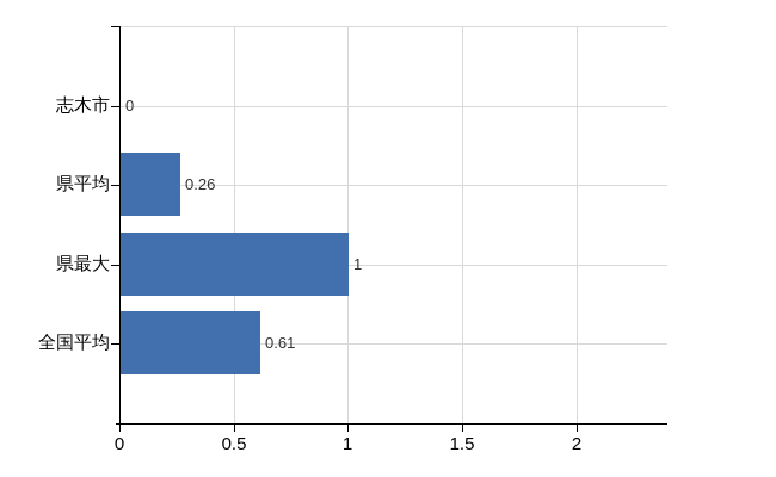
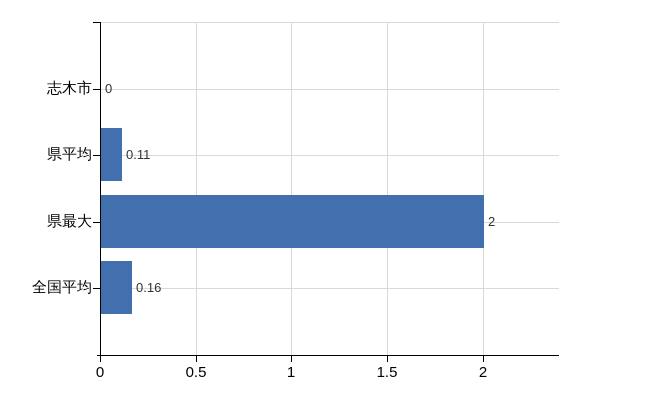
県平均: 0.26 -> 0.11
県最大: 1 -> 2
全国平均: 0.61 -> 0.16
